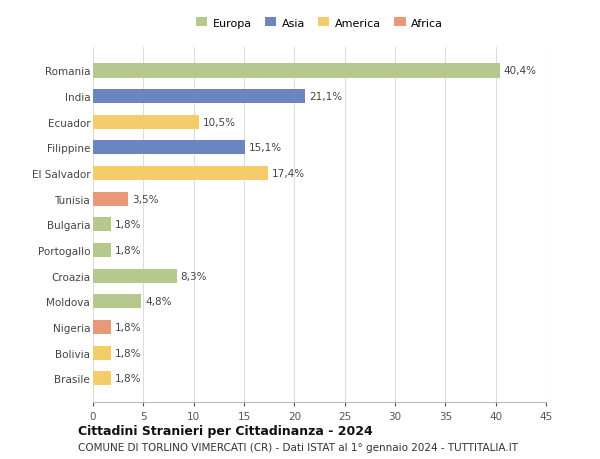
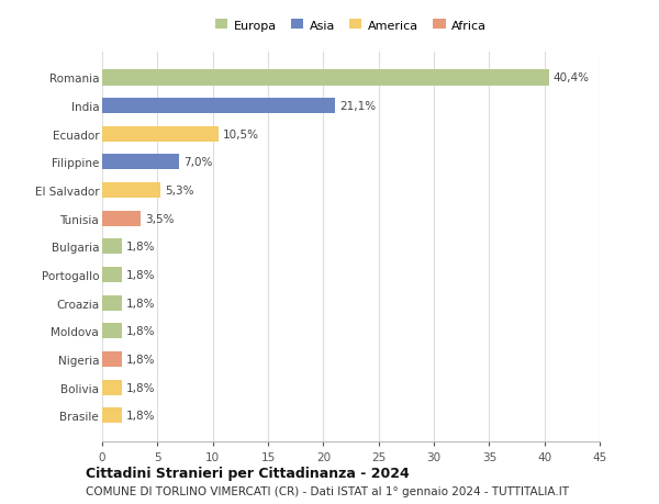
Filippine: 15,1% -> 7,0%
El Salvador: 17,4% -> 5,3%
Croazia: 8,3% -> 1,8%
Moldova: 4,8% -> 1,8%
